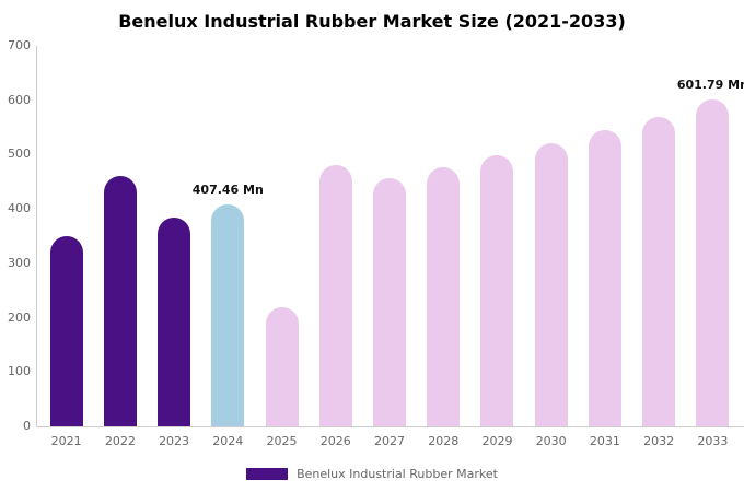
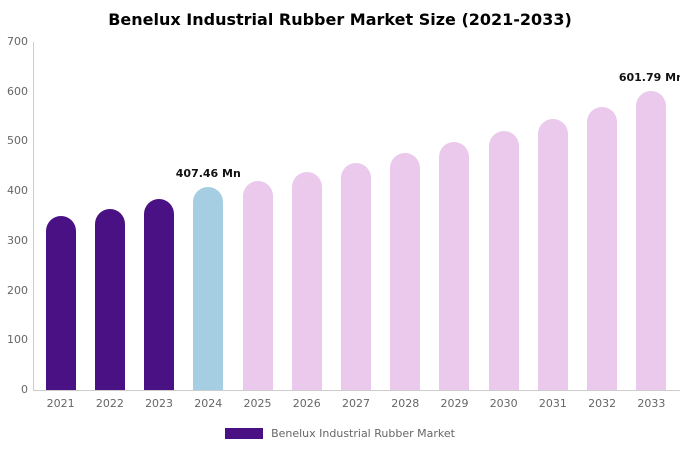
2022: 460 -> 360
2025: 220 -> 420
2026: 480 -> 440
